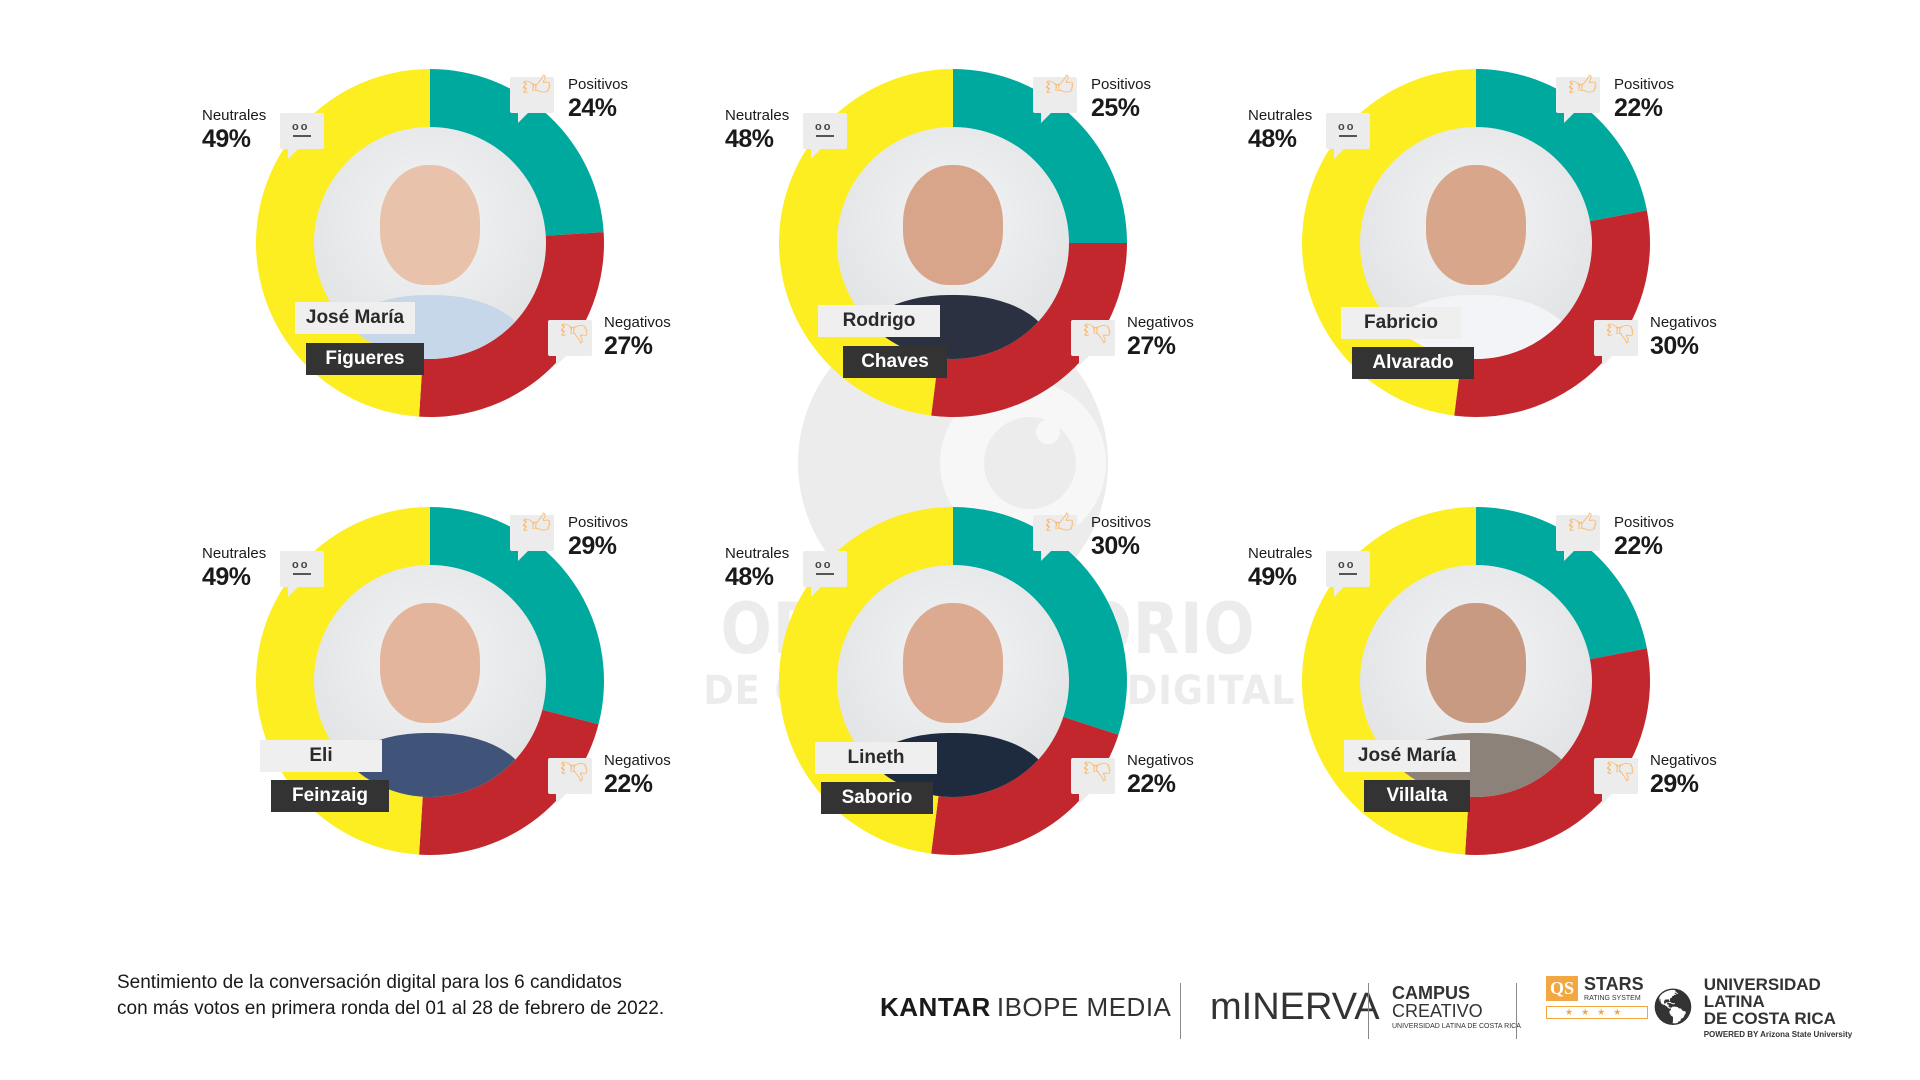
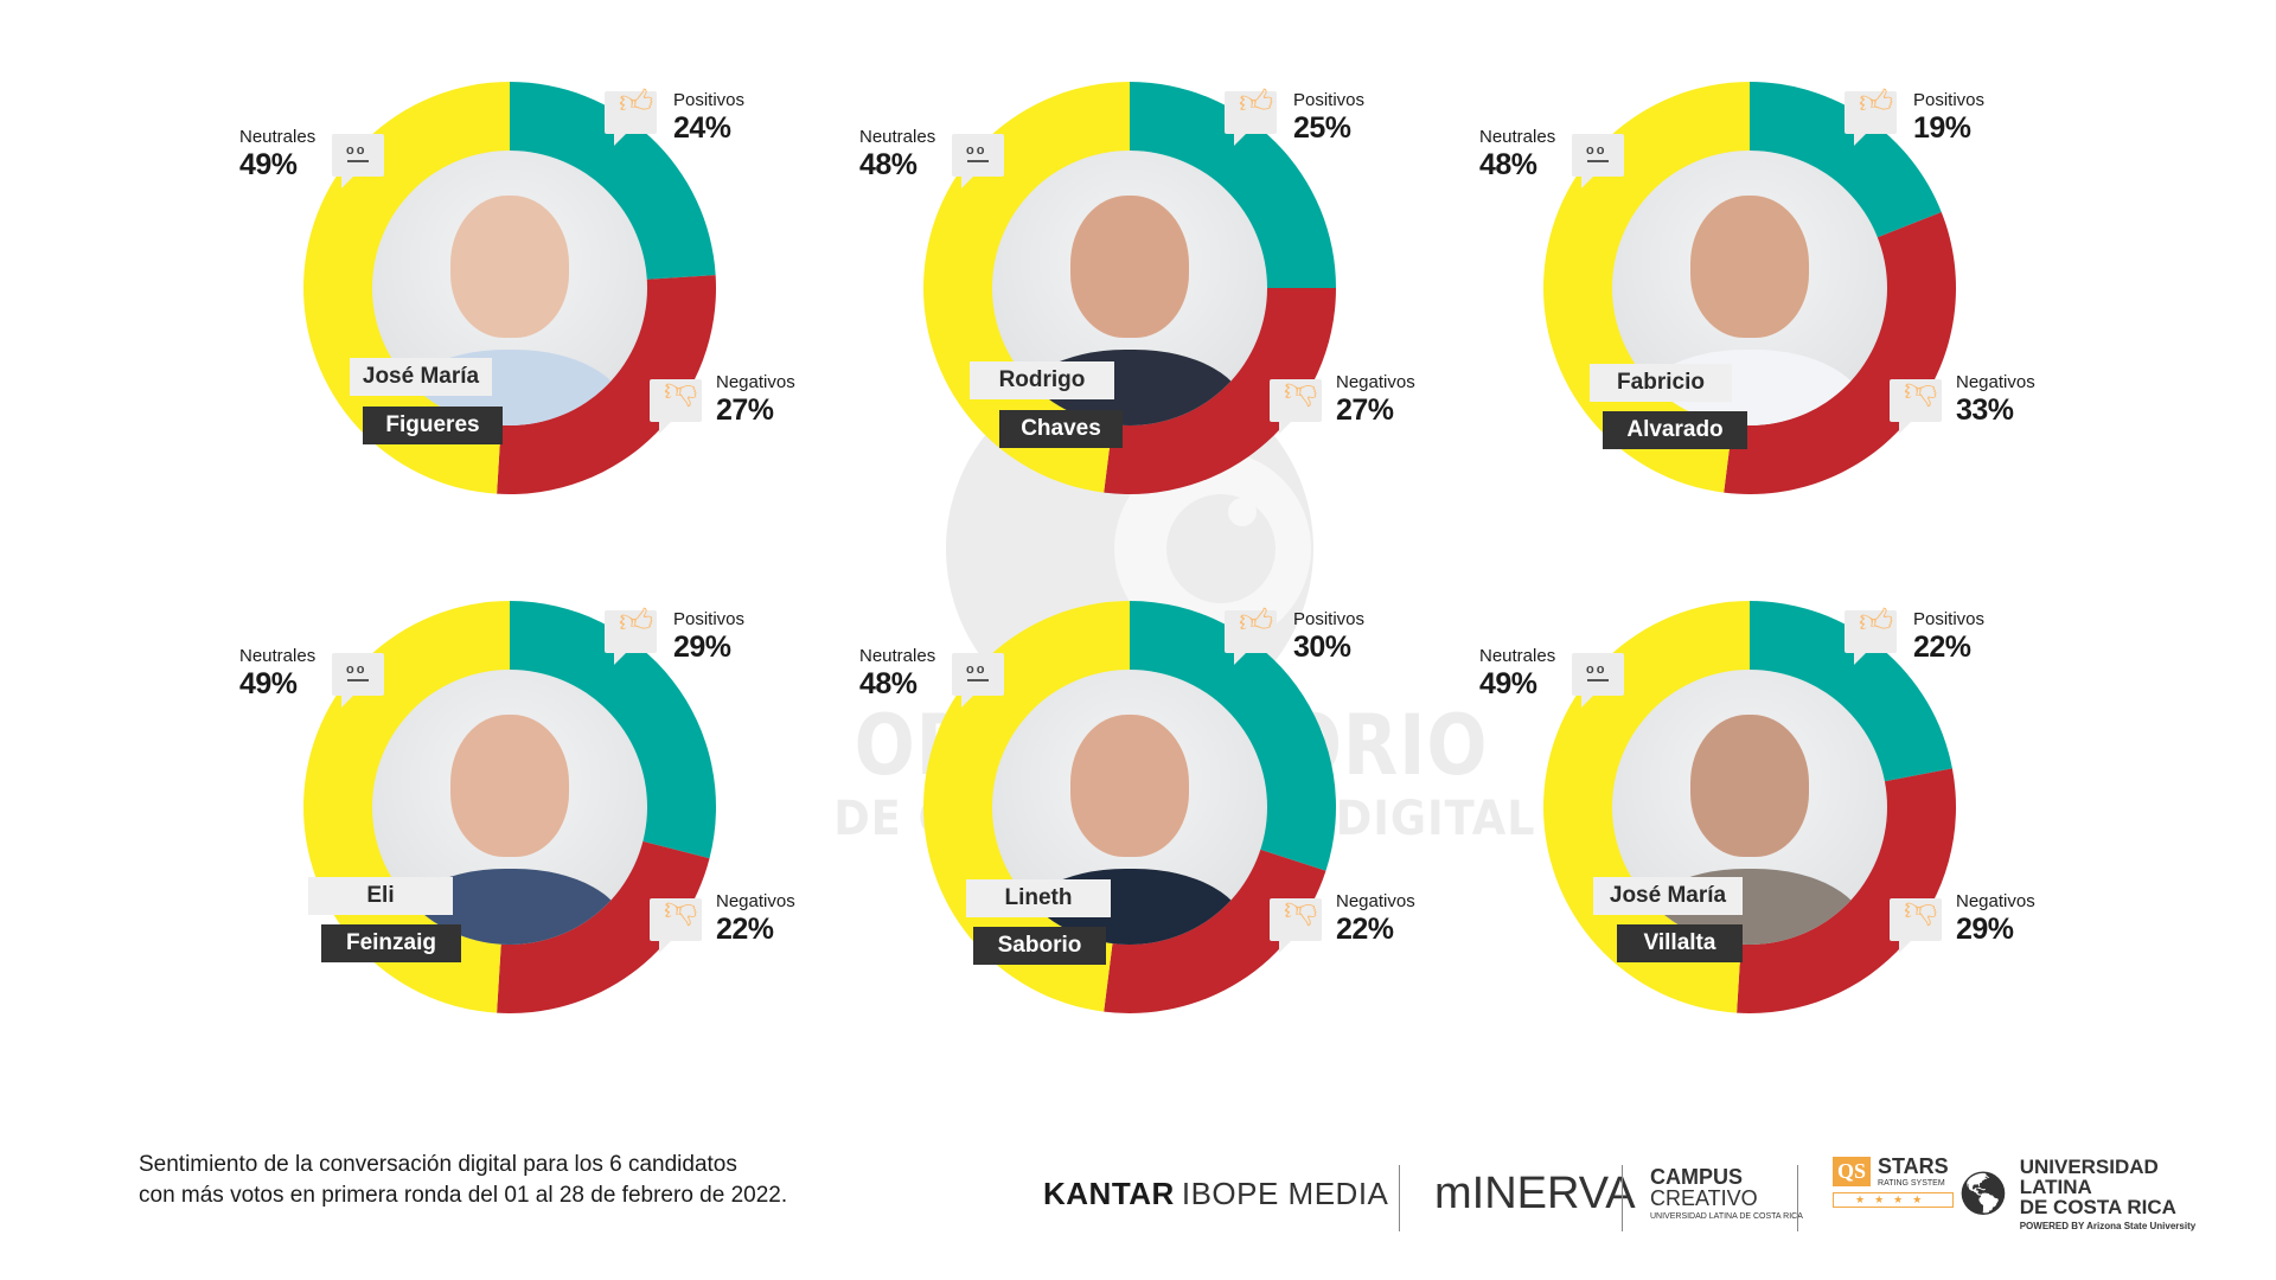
Fabricio Alvarado/Positivos: 22% -> 19%
Fabricio Alvarado/Negativos: 30% -> 33%
